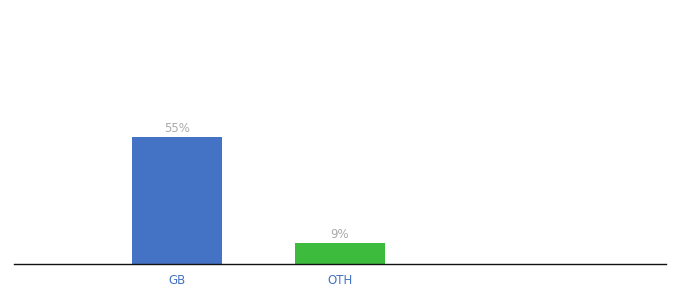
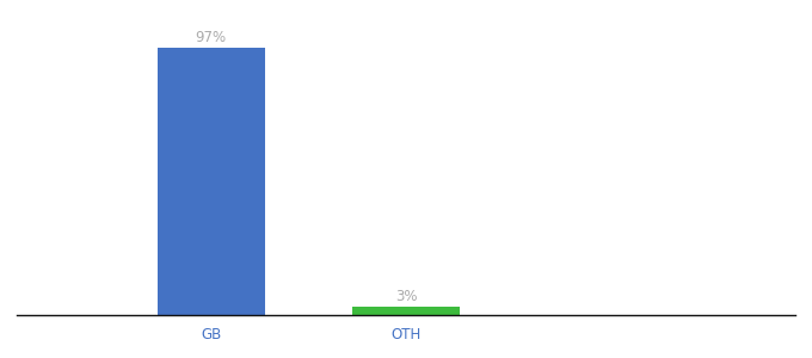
GB: 55% -> 97%
OTH: 9% -> 3%
